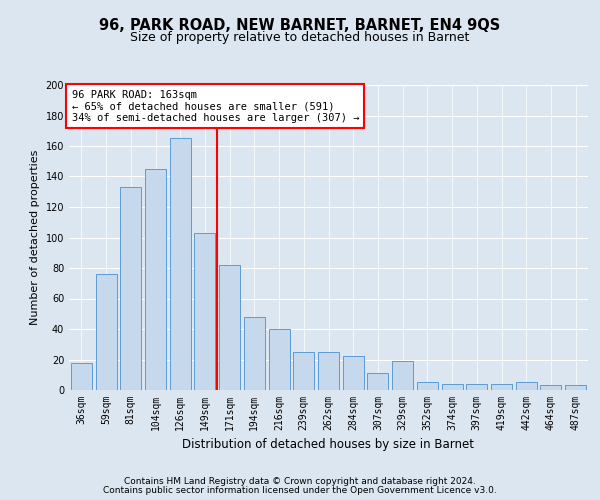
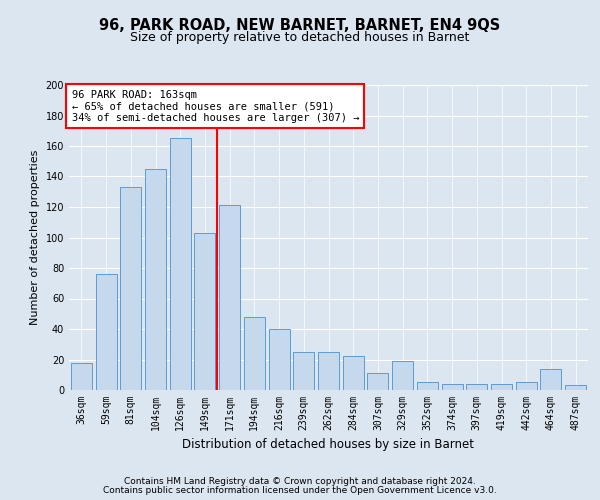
171sqm: 82 -> 121
464sqm: 3 -> 14
